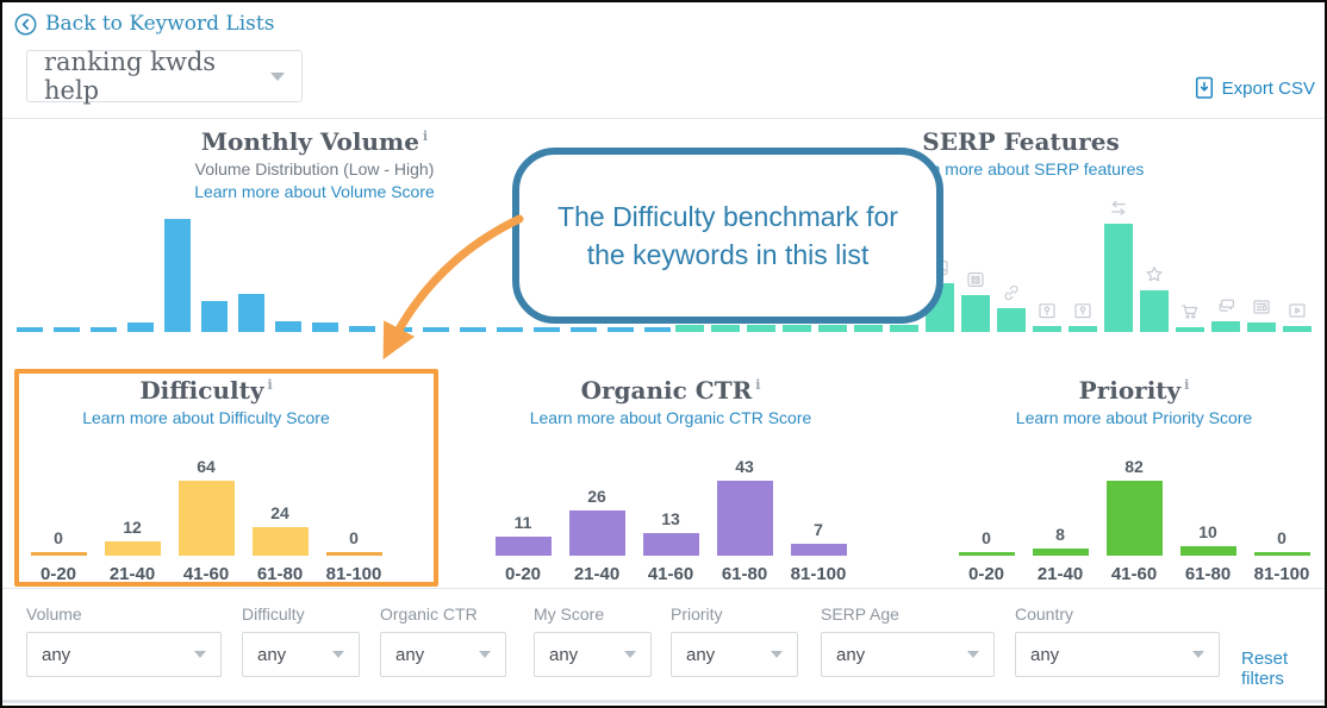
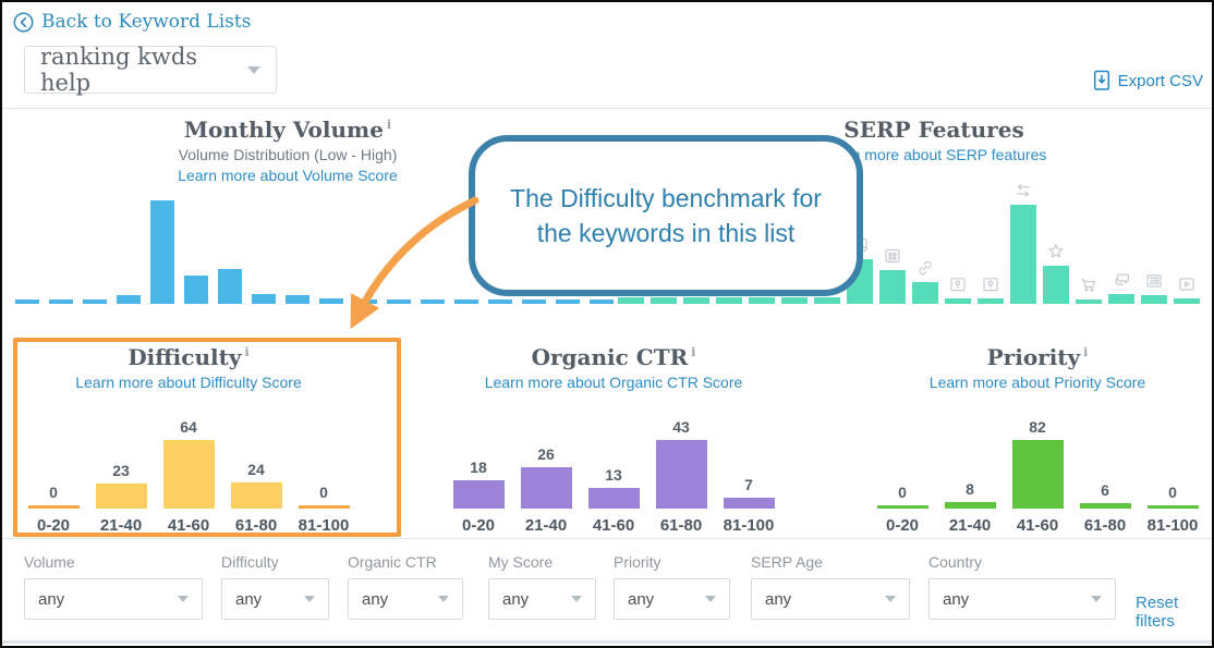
Difficulty/21-40: 12 -> 23
Organic CTR/0-20: 11 -> 18
Priority/61-80: 10 -> 6
